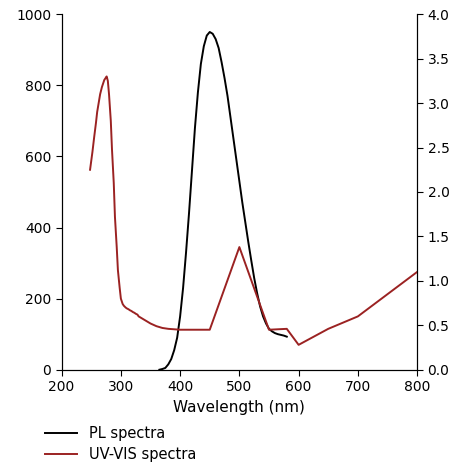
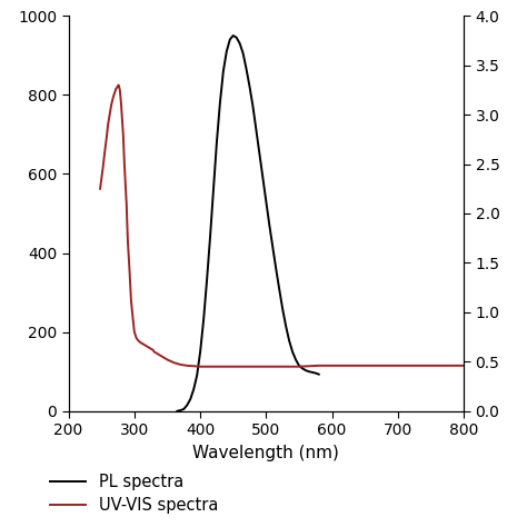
UV-VIS spectra/500: 1.38 -> 0.45
UV-VIS spectra/600: 0.28 -> 0.46
UV-VIS spectra/700: 0.60 -> 0.46
UV-VIS spectra/800: 1.10 -> 0.46
